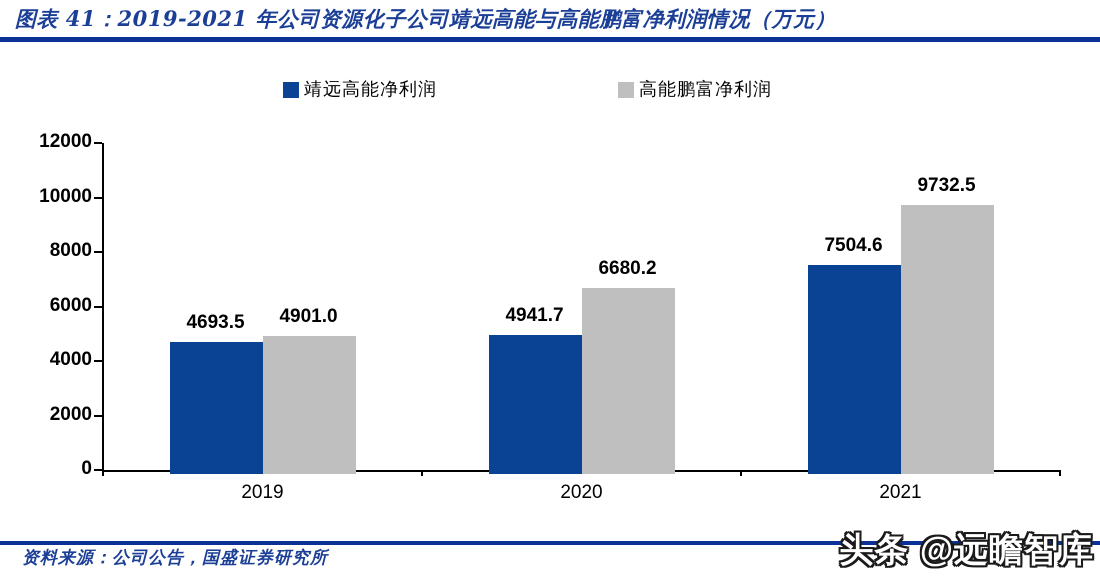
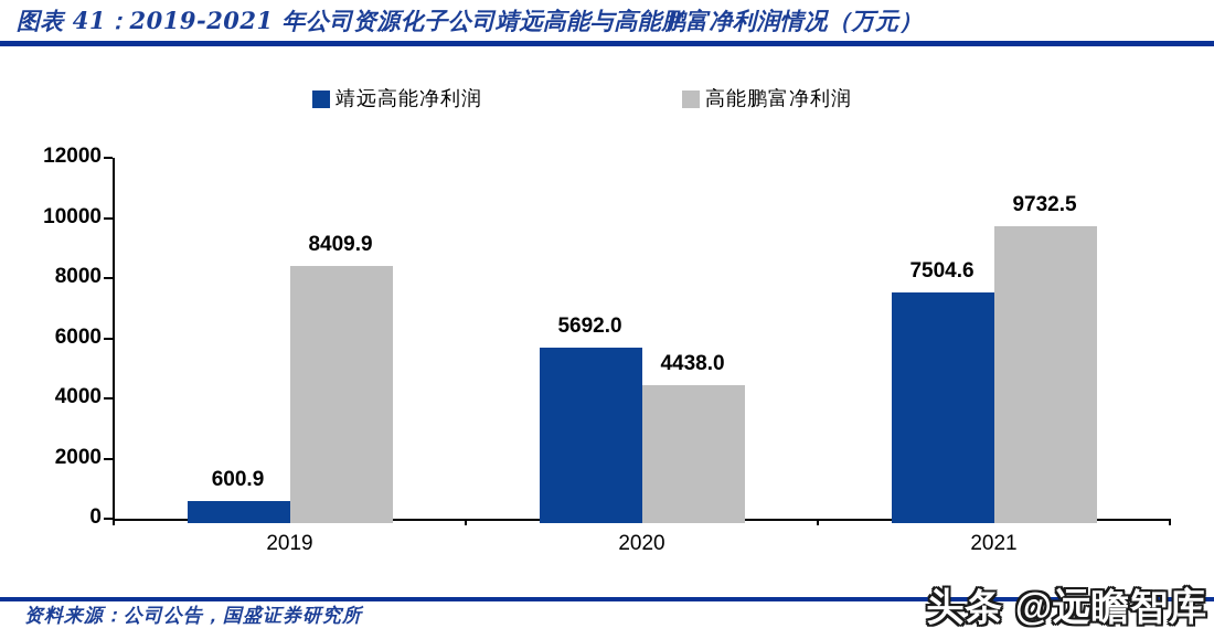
靖远高能净利润/2019: 4693.5 -> 600.9
高能鹏富净利润/2019: 4901.0 -> 8409.9
靖远高能净利润/2020: 4941.7 -> 5692.0
高能鹏富净利润/2020: 6680.2 -> 4438.0
